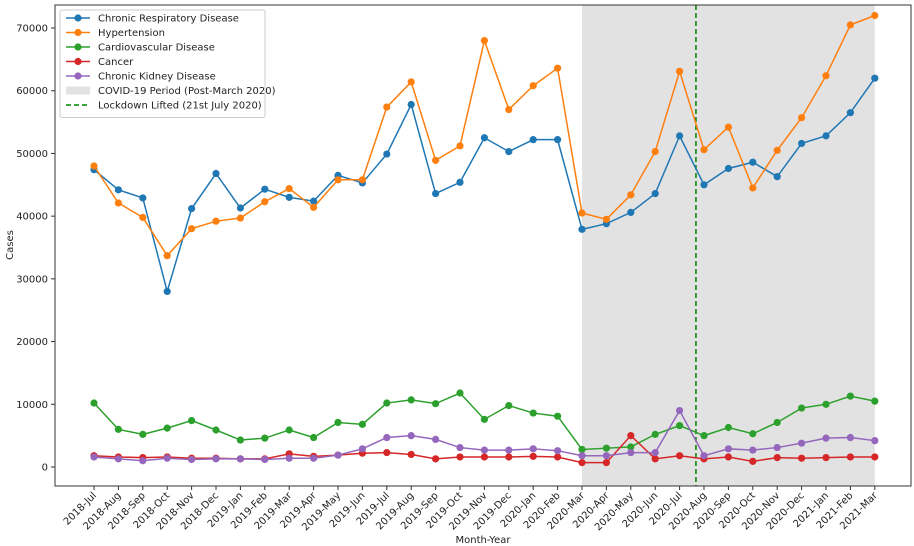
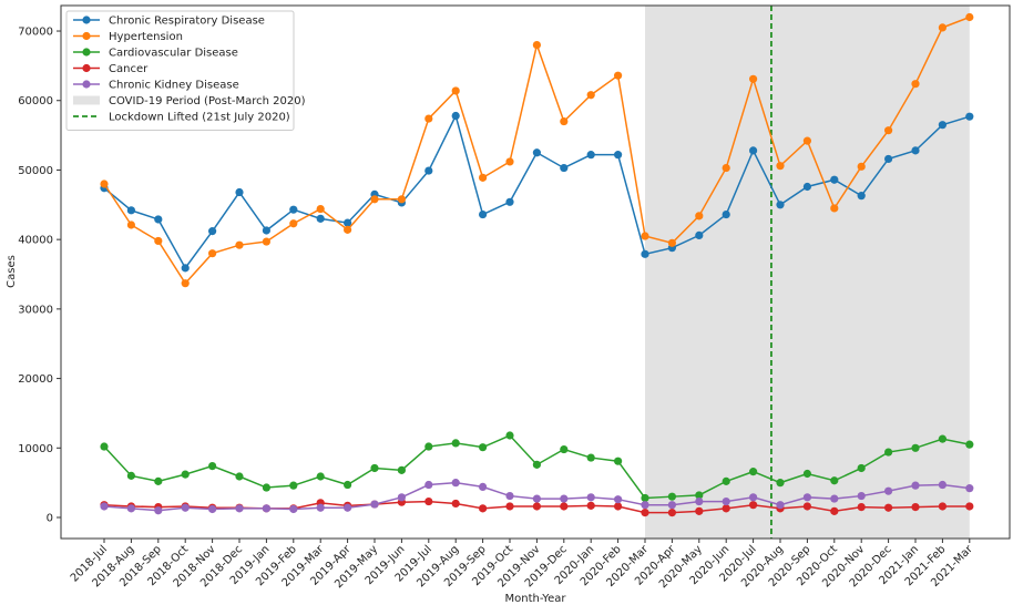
Chronic Respiratory Disease/2018-Oct: 28000 -> 36000
Cancer/2020-May: 5000 -> 1000
Chronic Kidney Disease/2020-Jul: 9000 -> 3000
Chronic Respiratory Disease/2021-Mar: 62000 -> 58000
